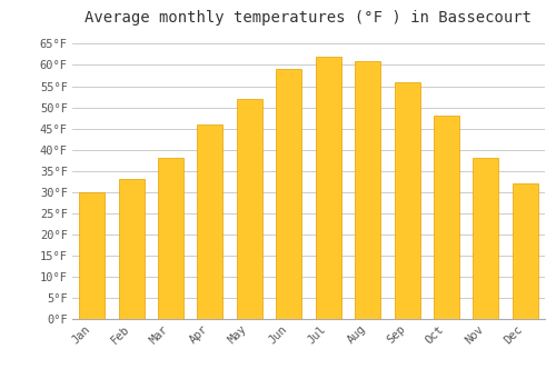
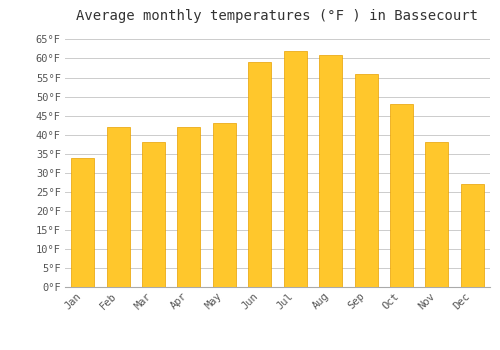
Jan: 30°F -> 34°F
Feb: 33°F -> 42°F
Apr: 46°F -> 42°F
May: 52°F -> 43°F
Dec: 32°F -> 27°F
